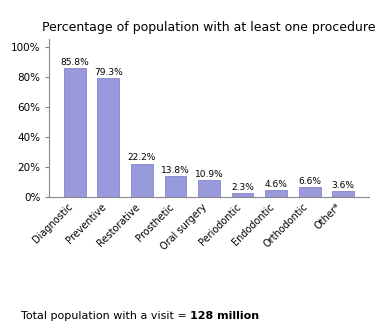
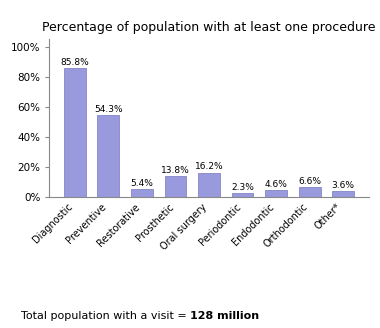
Preventive: 79.3% -> 54.3%
Restorative: 22.2% -> 5.4%
Oral surgery: 10.9% -> 16.2%
